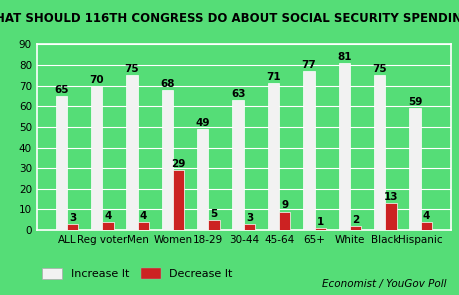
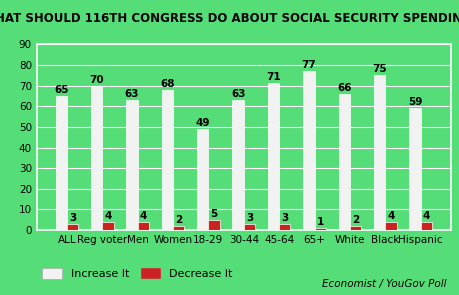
Increase It/Men: 75 -> 63
Decrease It/Women: 29 -> 2
Decrease It/45-64: 9 -> 3
Increase It/White: 81 -> 66
Decrease It/Black: 13 -> 4
